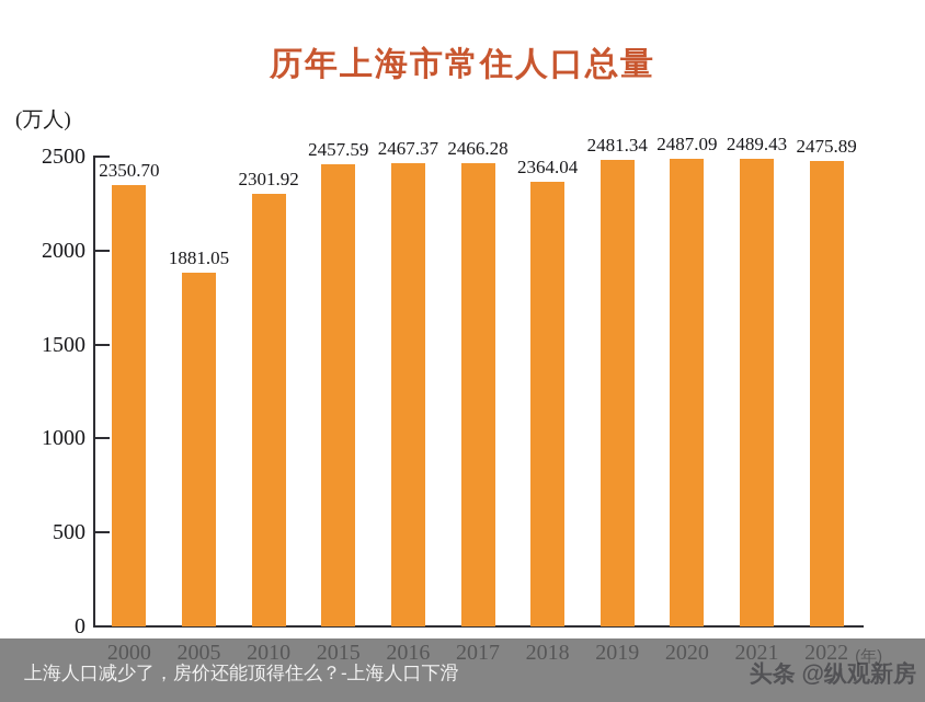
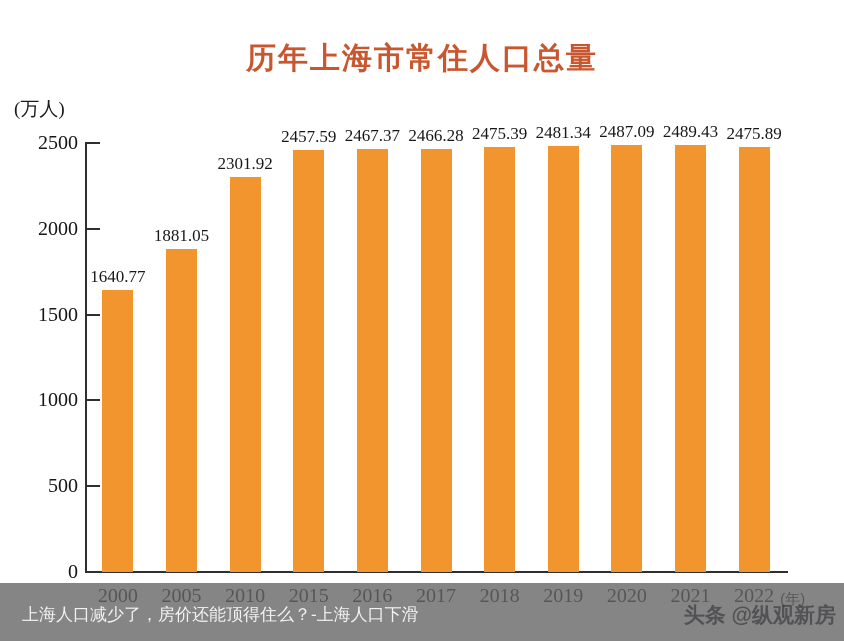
2000: 2350.70 -> 1640.77
2018: 2364.04 -> 2475.39
